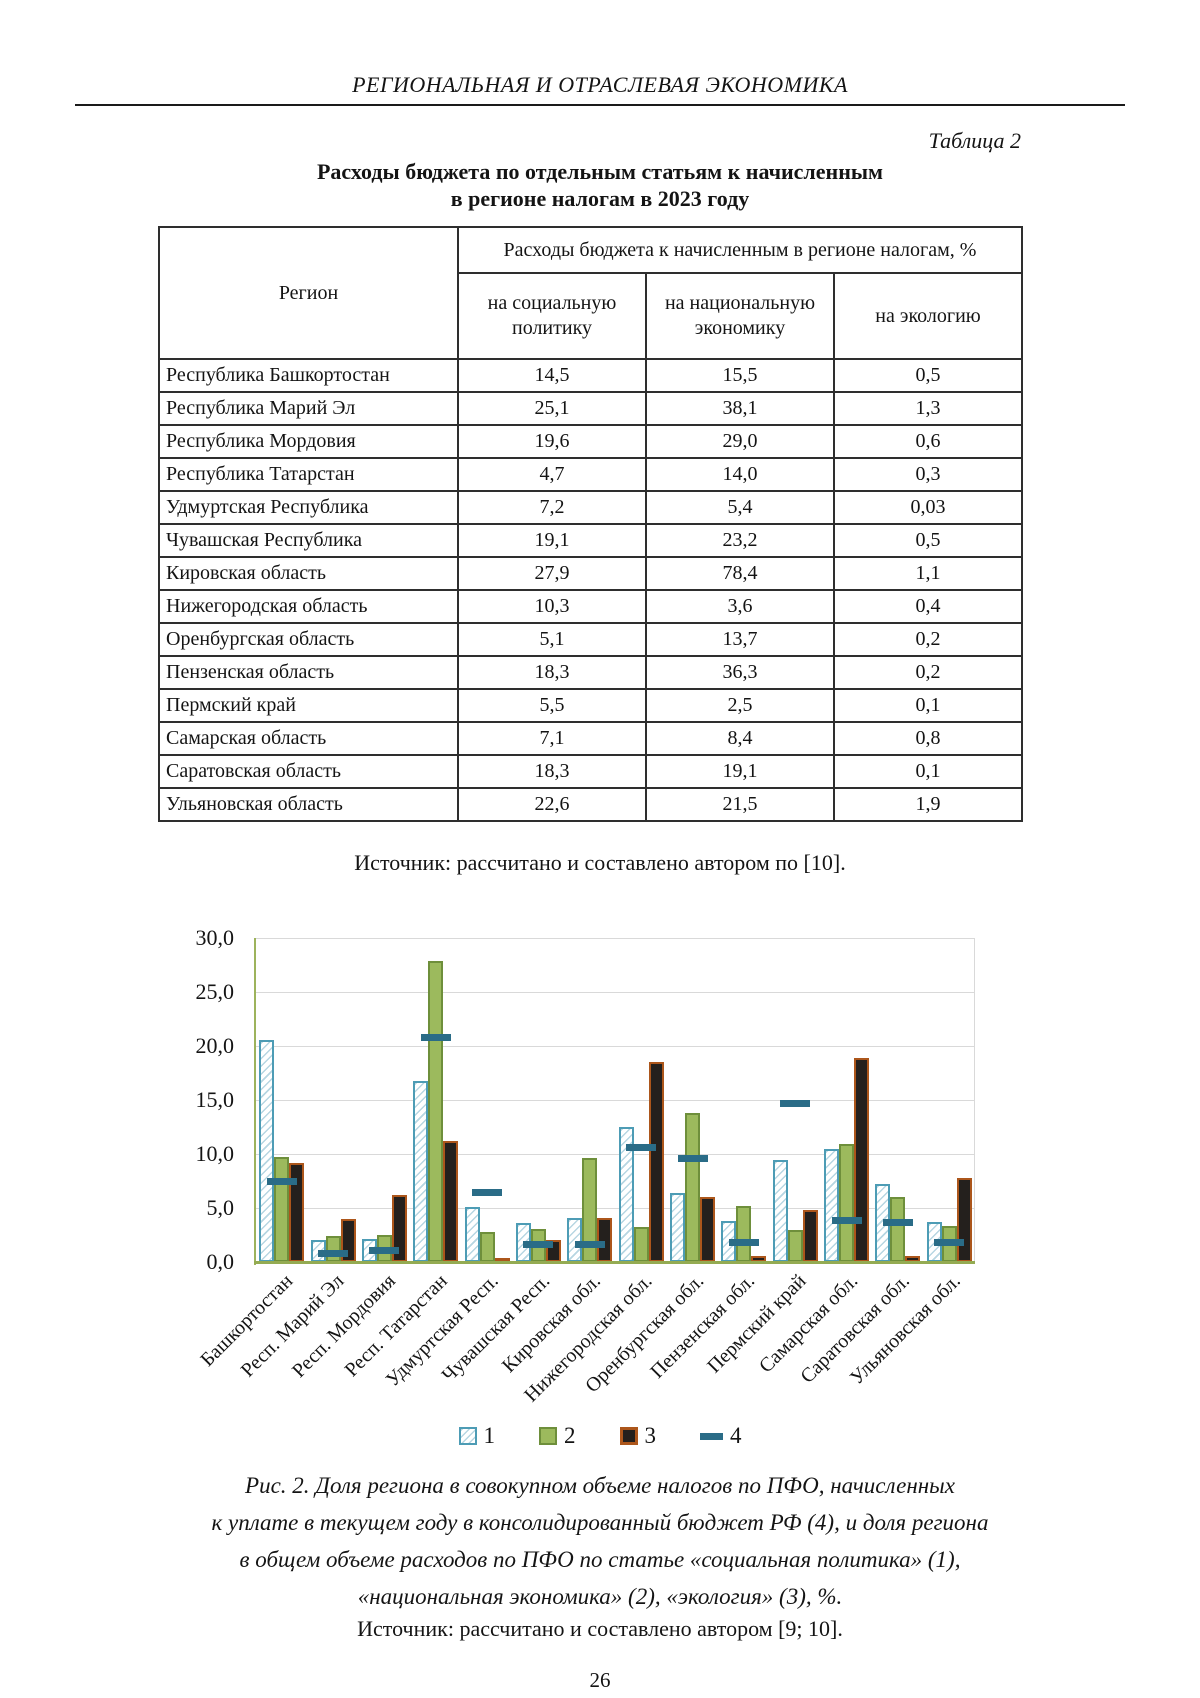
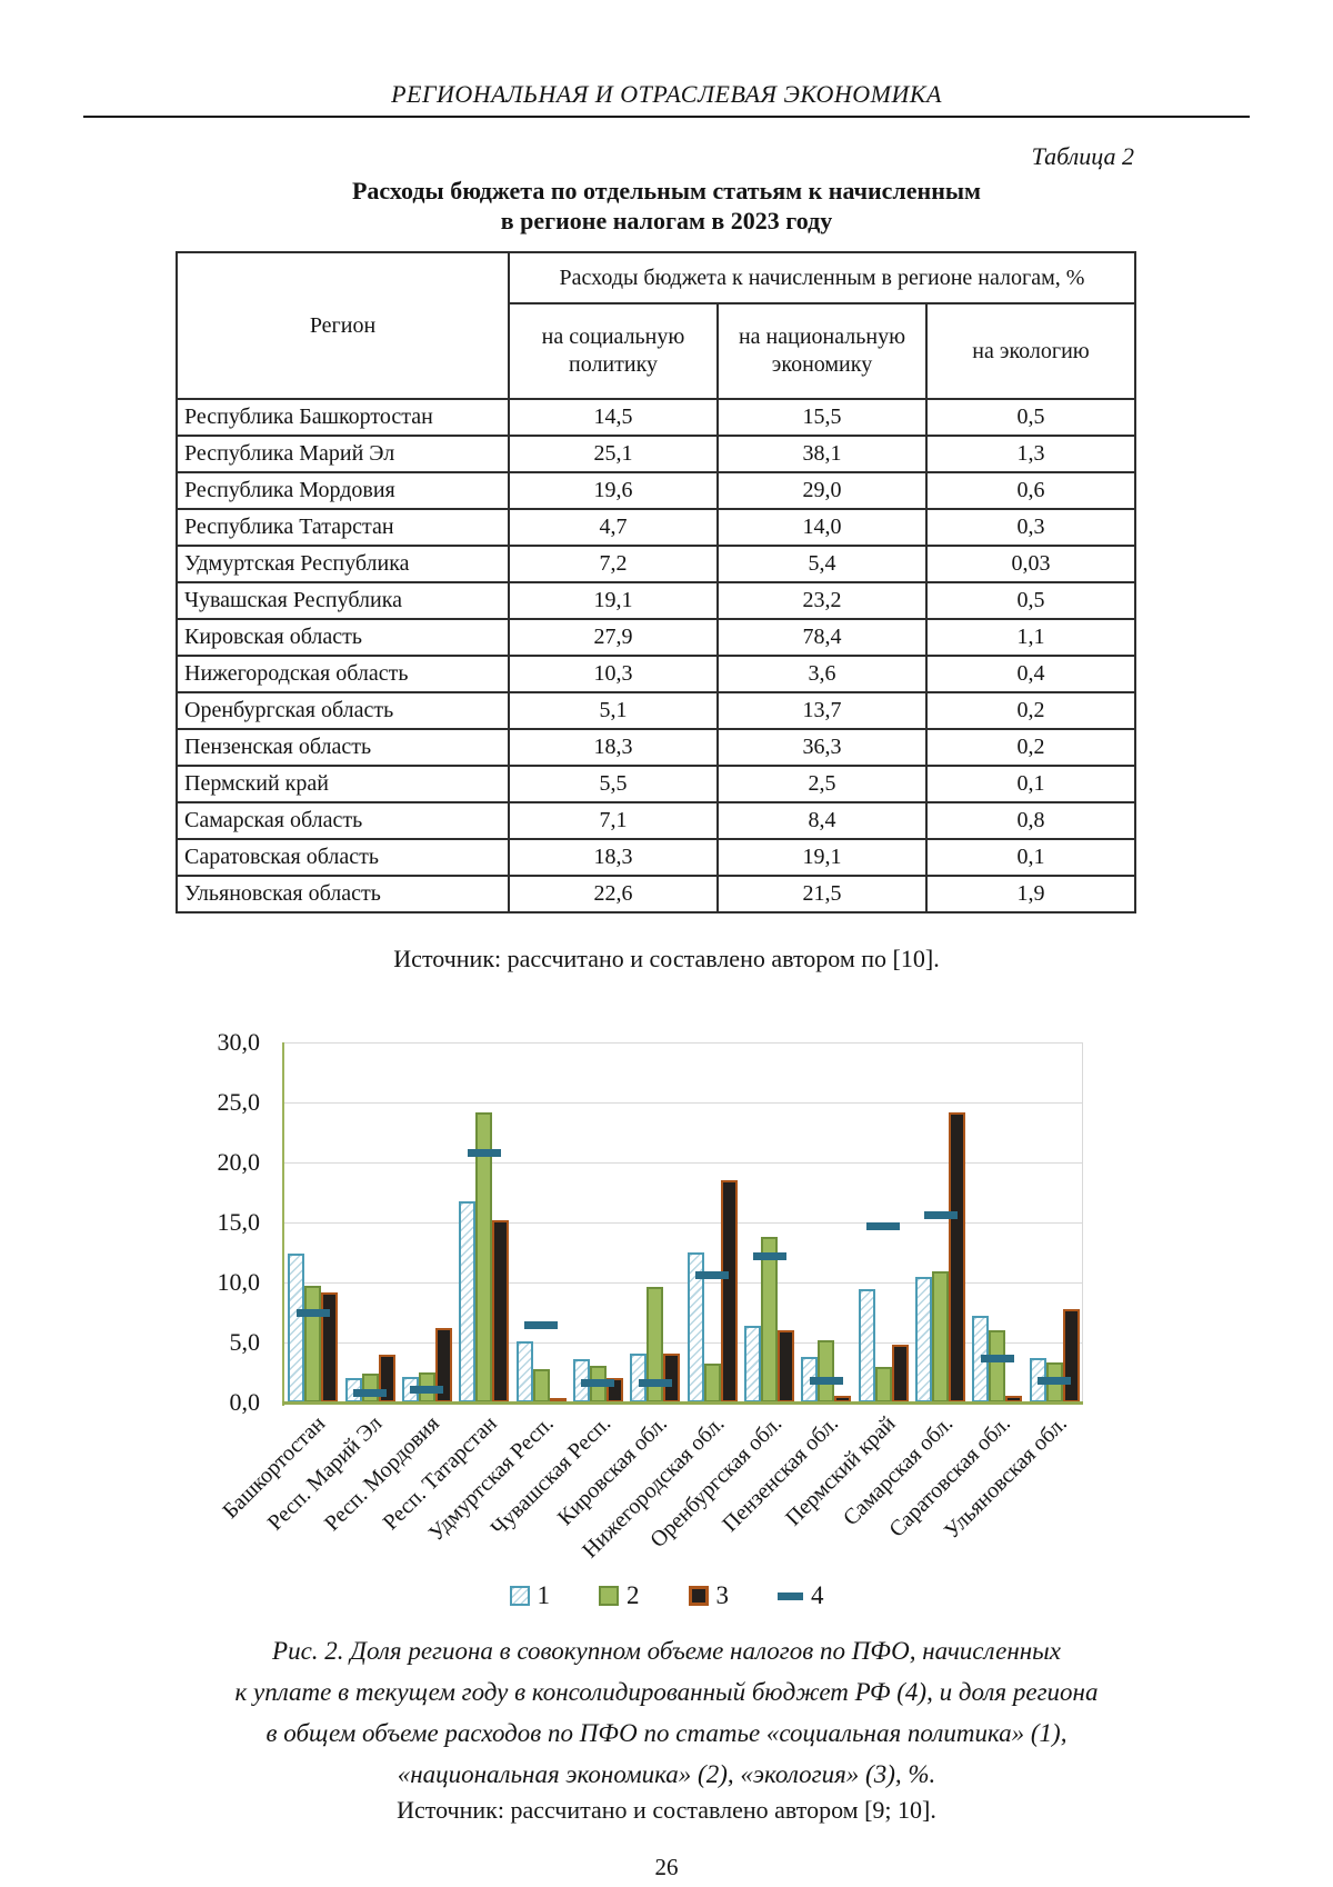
1/Башкортостан: 20,6 -> 12,4
2/Респ. Татарстан: 27,9 -> 24,2
3/Респ. Татарстан: 11,2 -> 15,2
4/Оренбургская обл.: 9,6 -> 12,2
3/Самарская обл.: 18,9 -> 24,2
4/Самарская обл.: 3,8 -> 15,6
